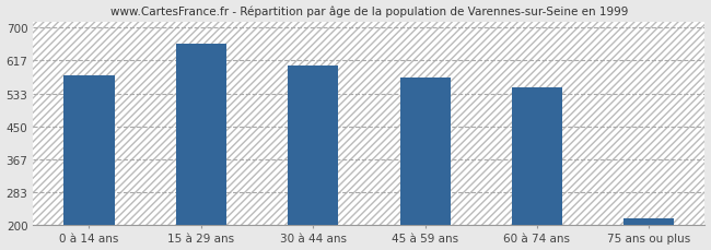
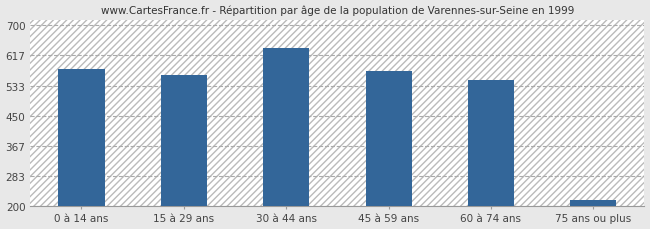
15 à 29 ans: 660 -> 562
30 à 44 ans: 605 -> 638
